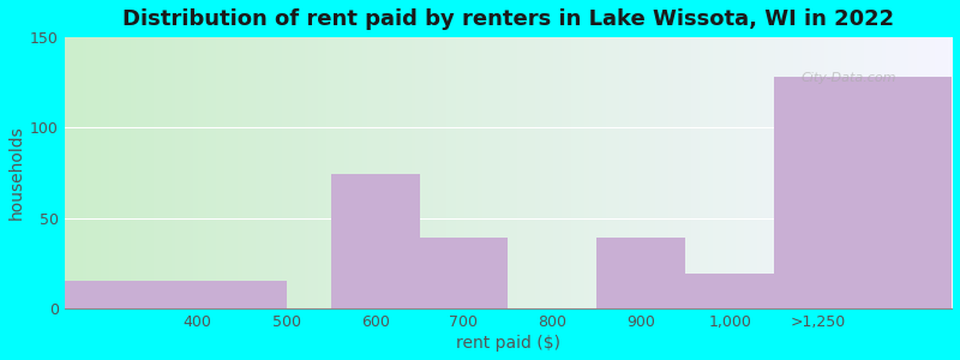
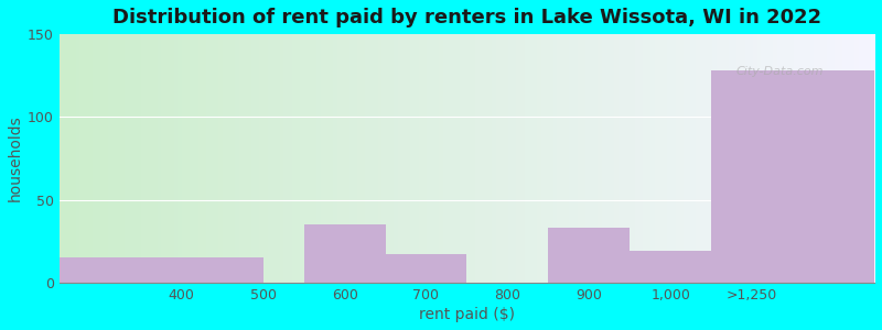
600: 74 -> 35
700: 39 -> 17
900: 39 -> 33
